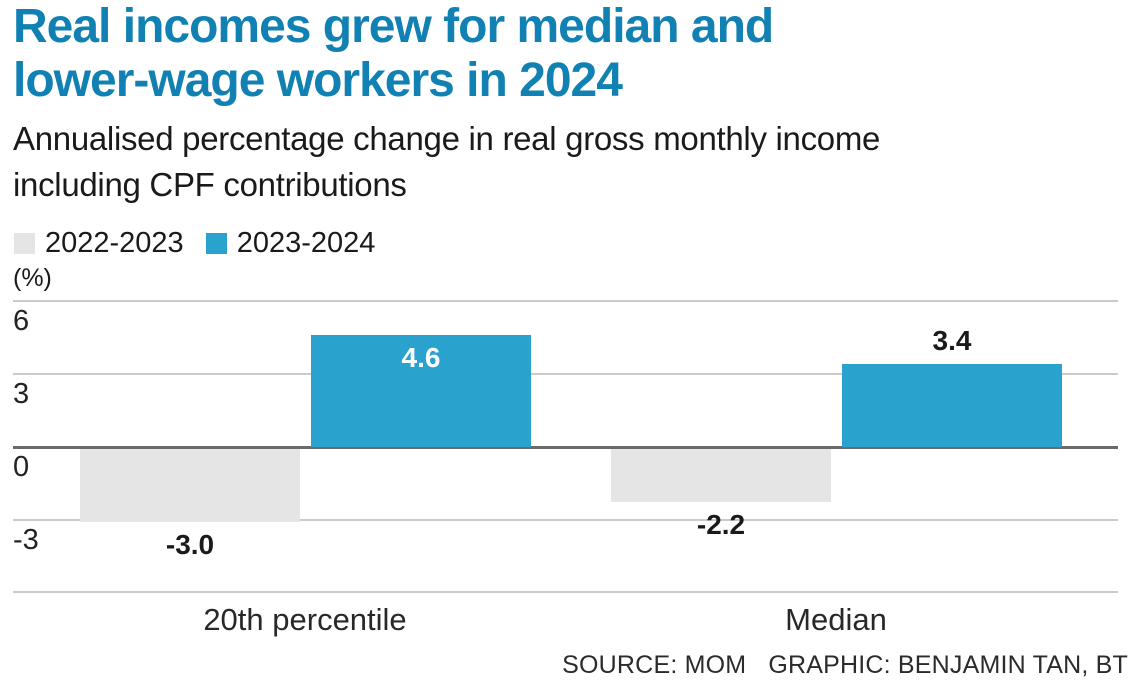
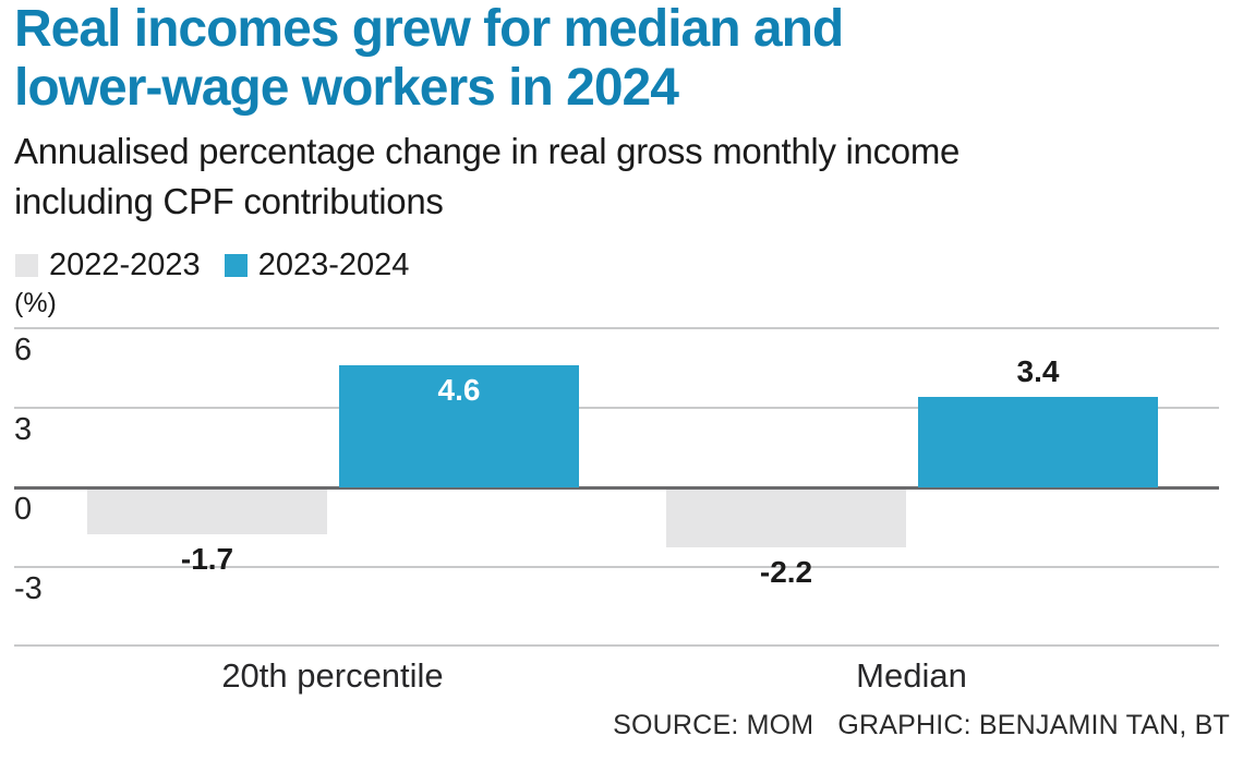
2022-2023/20th percentile: -3.0 -> -1.7
